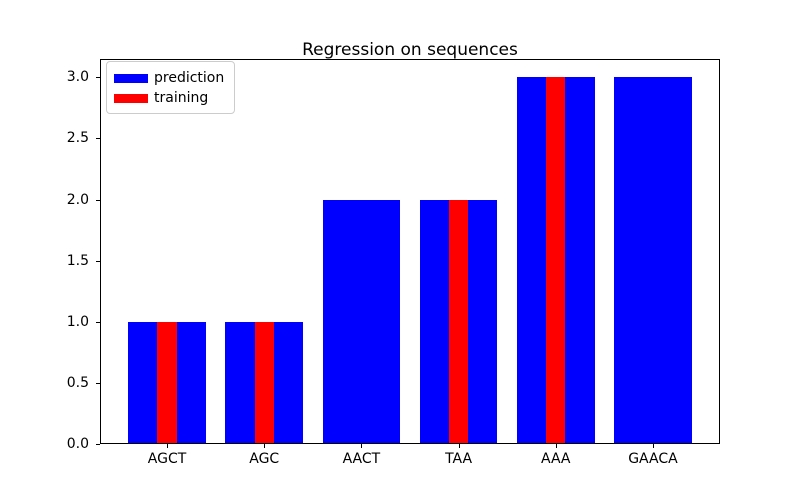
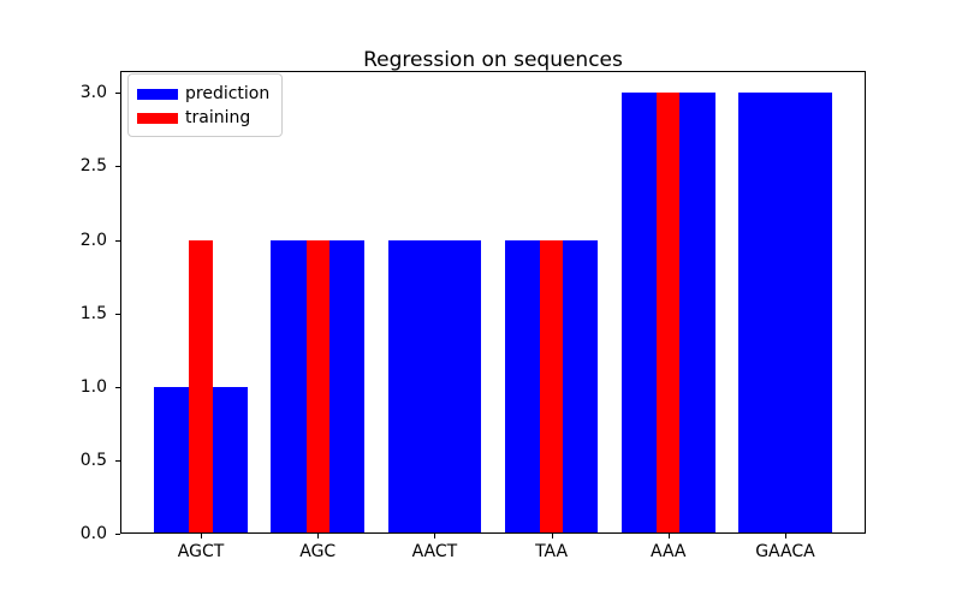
training/AGCT: 1 -> 2
prediction/AGC: 1 -> 2
training/AGC: 1 -> 2
